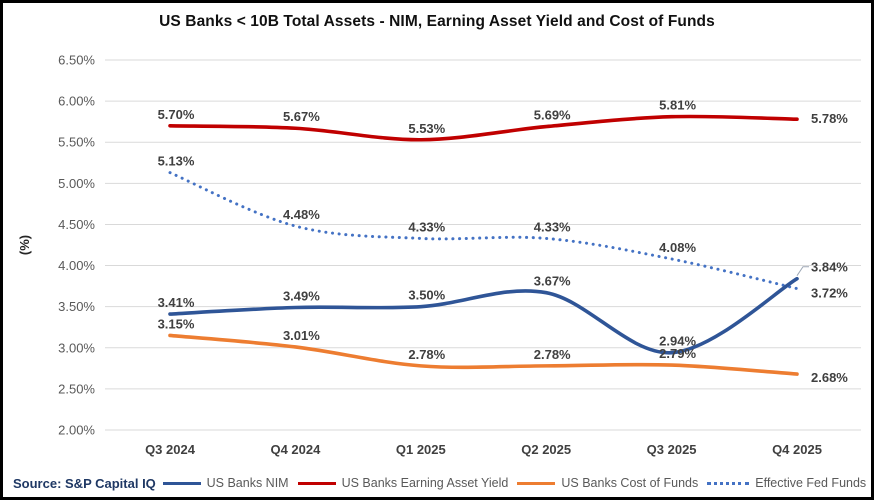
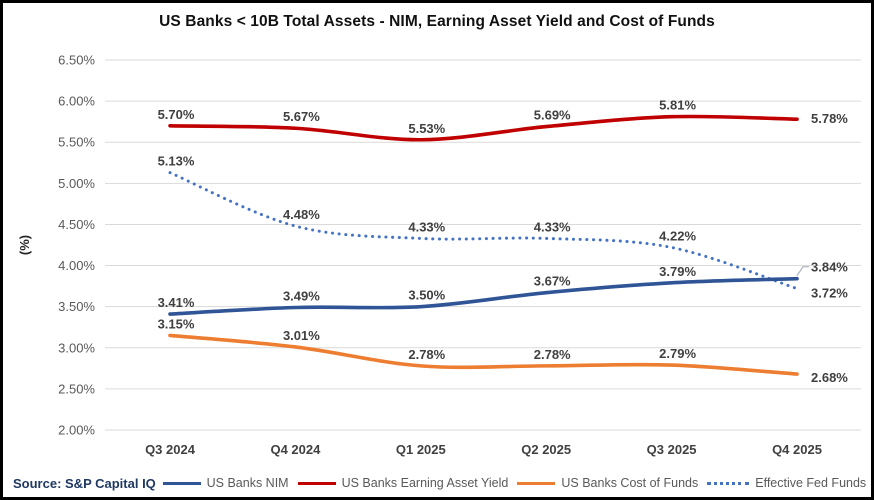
US Banks NIM/Q3 2025: 2.94% -> 3.79%
Effective Fed Funds/Q3 2025: 4.08% -> 4.22%
